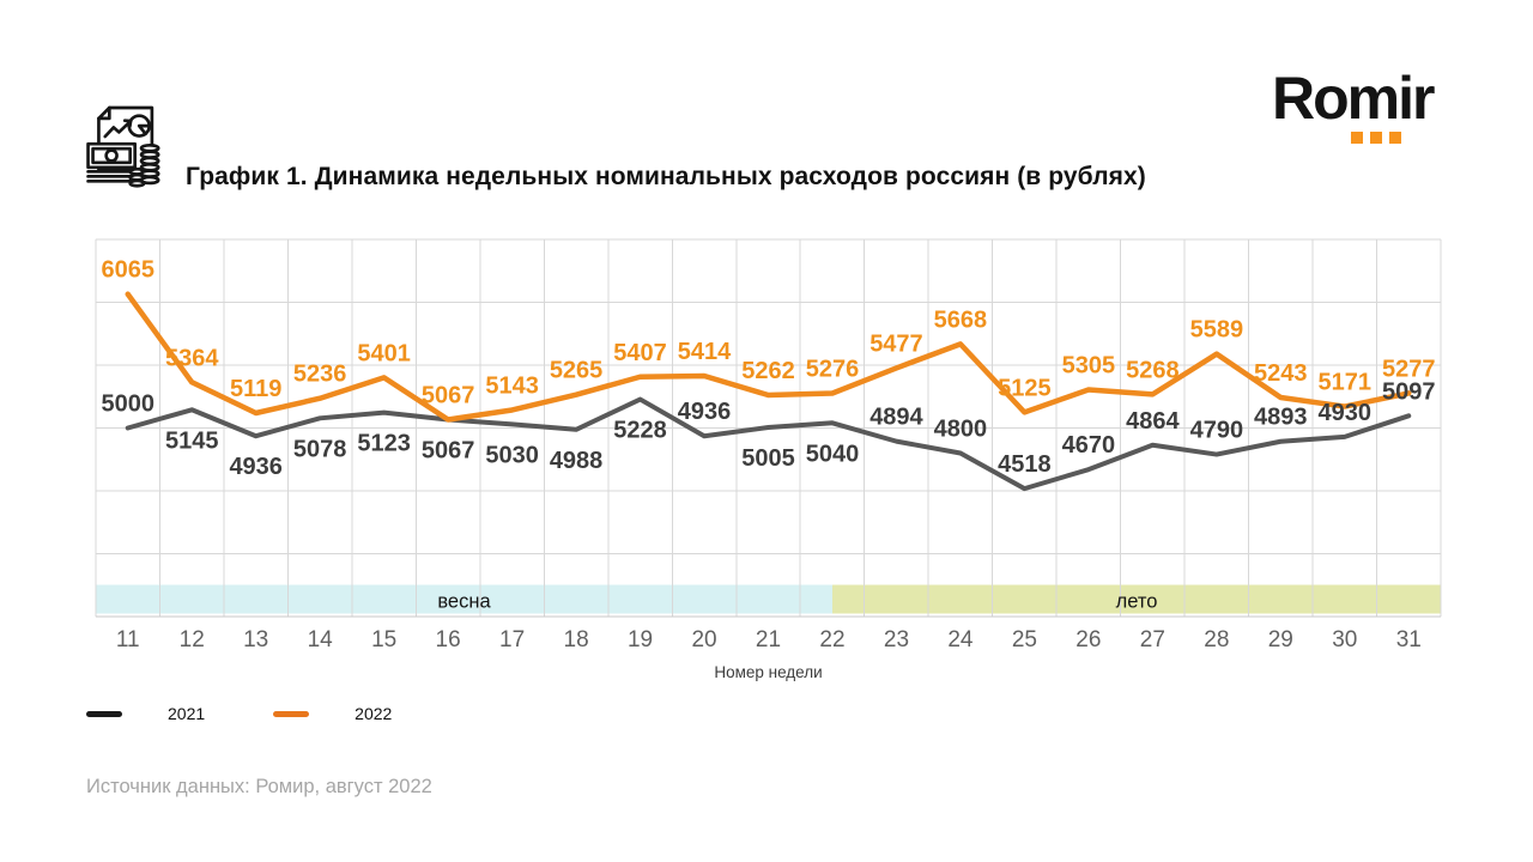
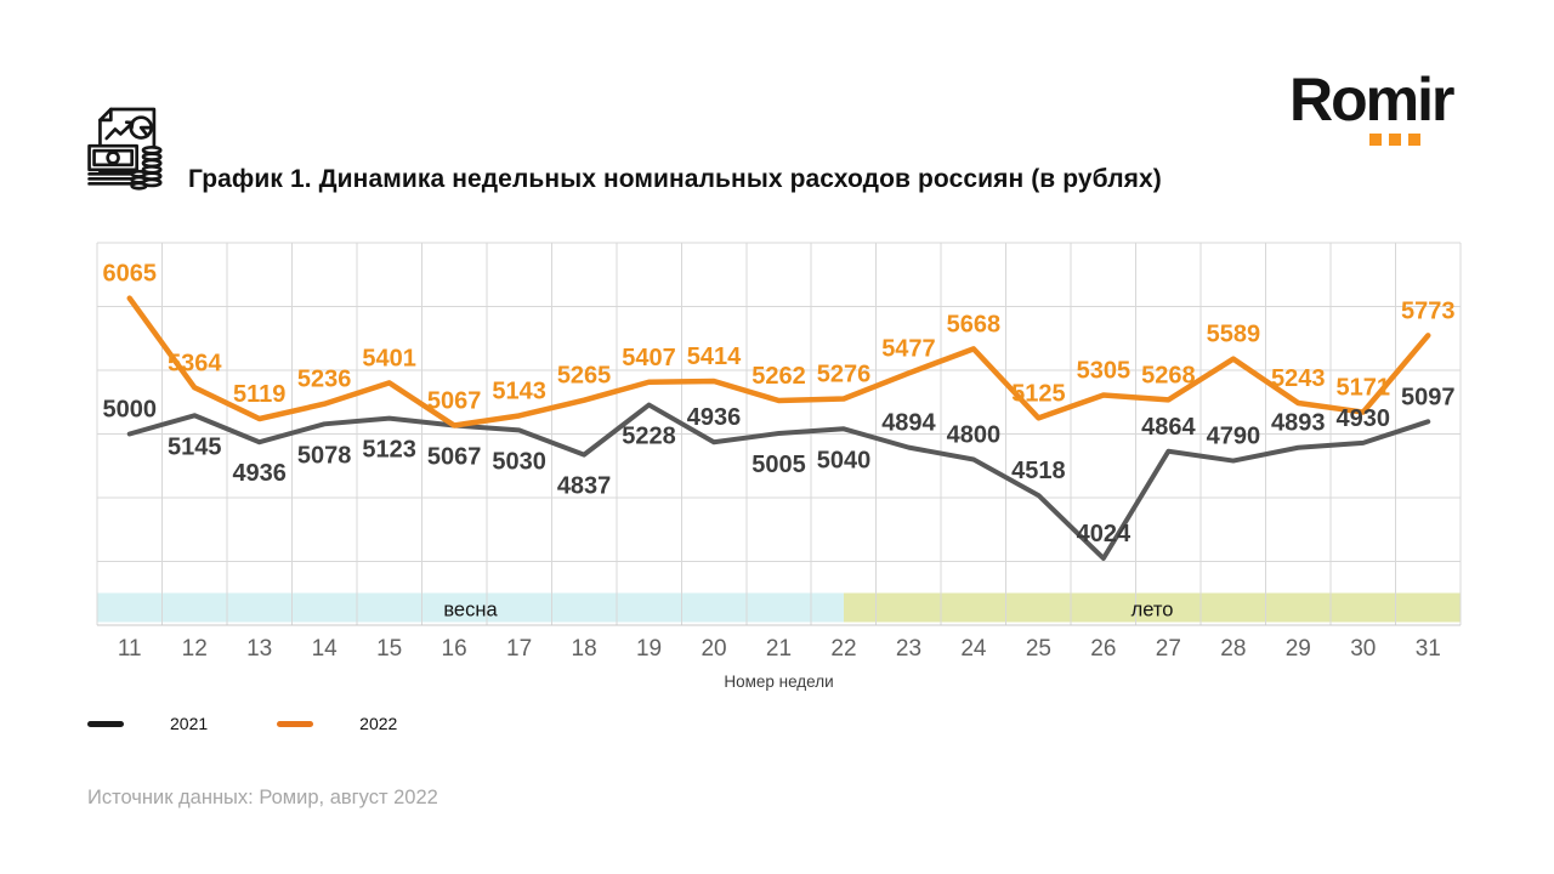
2021/18: 4988 -> 4837
2021/26: 4670 -> 4024
2022/31: 5277 -> 5773
